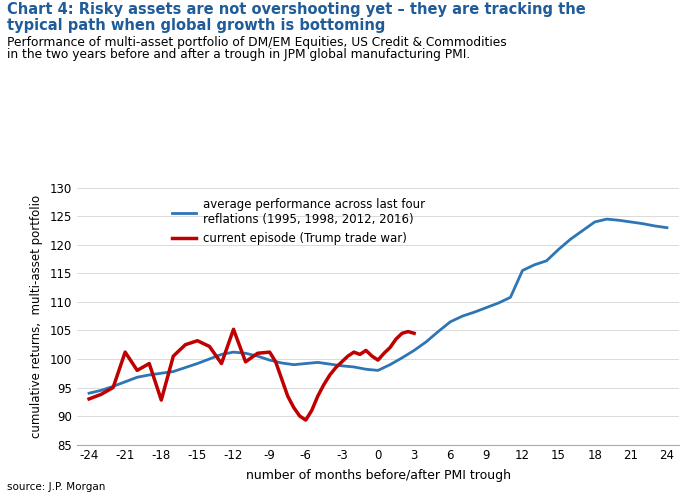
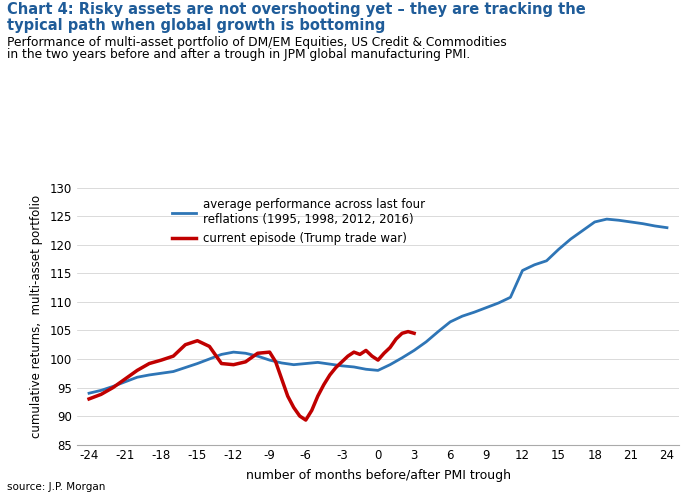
current episode (Trump trade war)/-21: 101.2 -> 96.5
current episode (Trump trade war)/-18: 92.8 -> 99.8
current episode (Trump trade war)/-12: 105.2 -> 99.0
